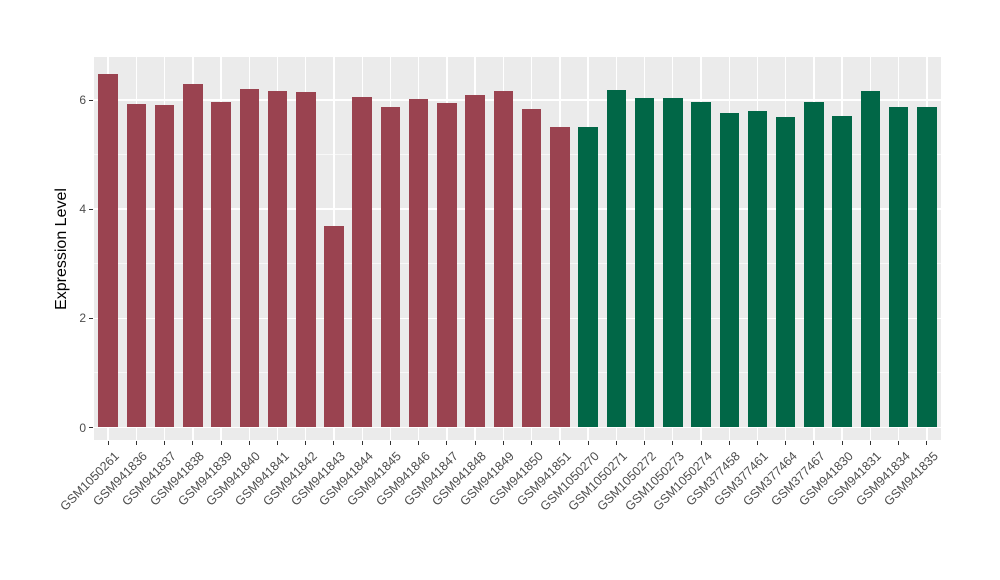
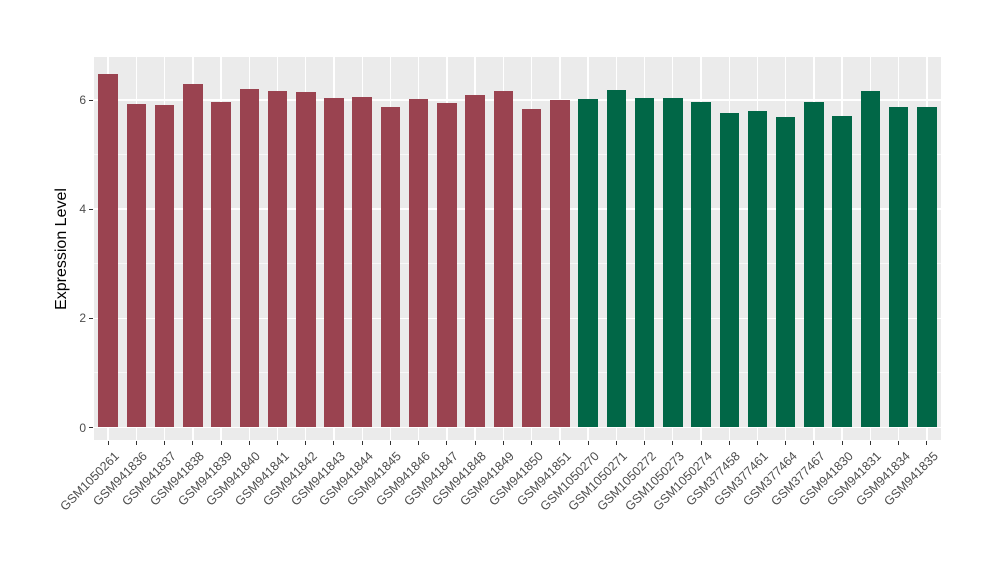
GSM941843: 3.7 -> 6.0
GSM941851: 5.5 -> 6.0
GSM1050270: 5.5 -> 6.0
